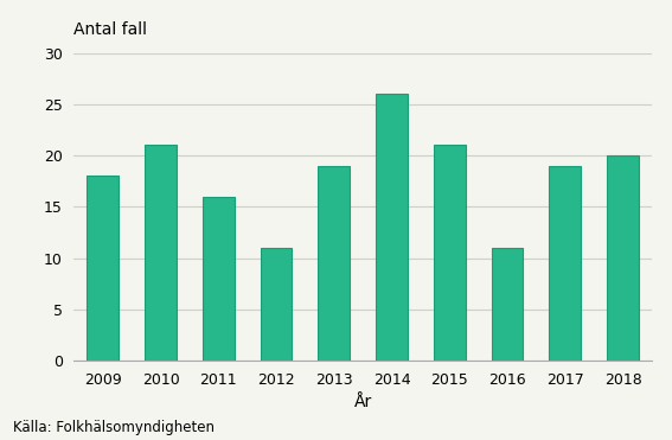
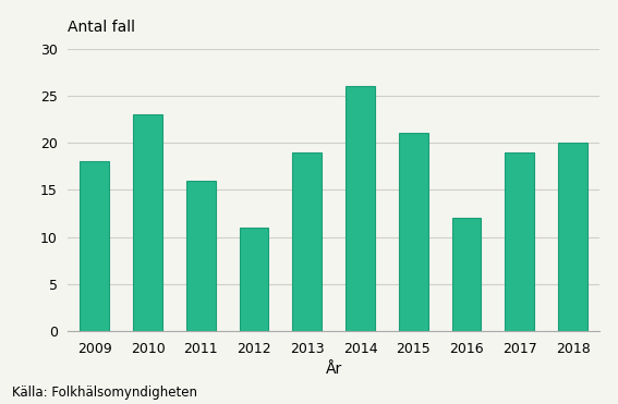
2010: 21 -> 23
2016: 11 -> 12
